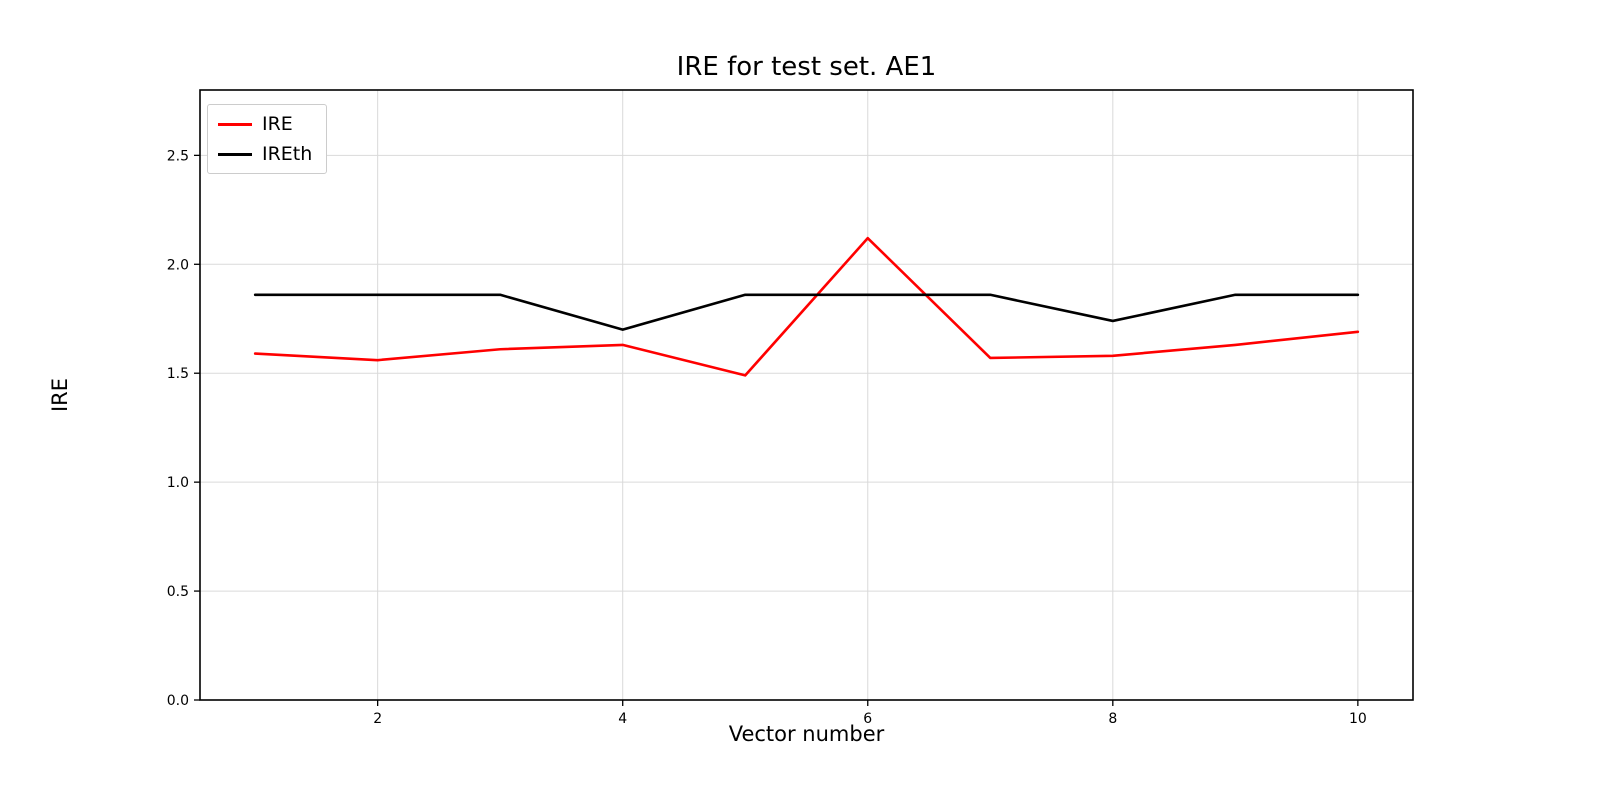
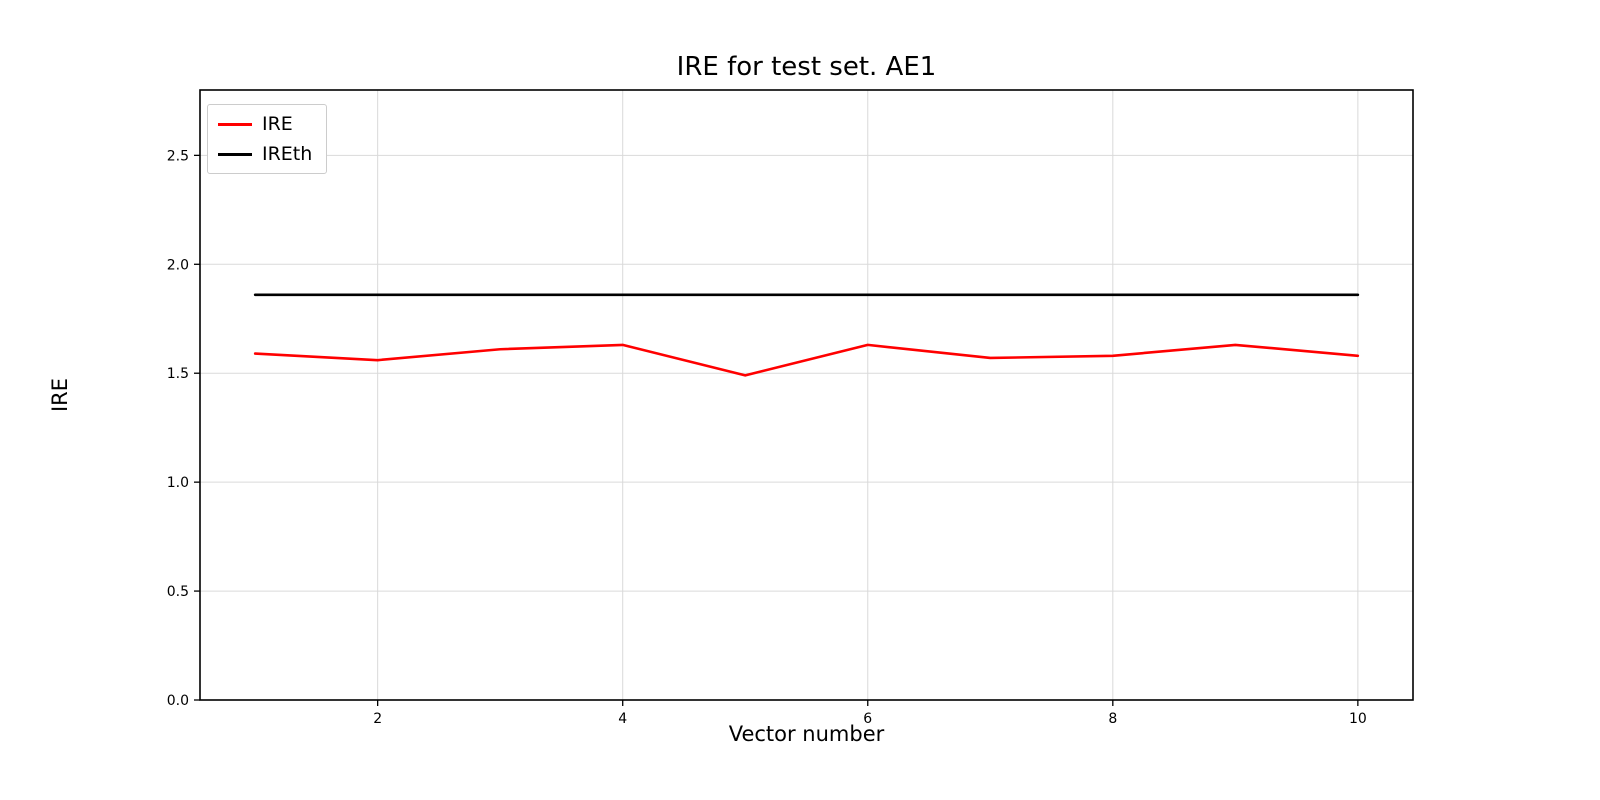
IREth/4: 1.70 -> 1.86
IRE/6: 2.12 -> 1.63
IREth/8: 1.74 -> 1.86
IRE/10: 1.69 -> 1.58
